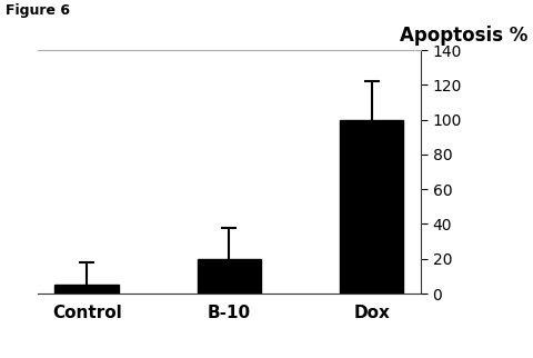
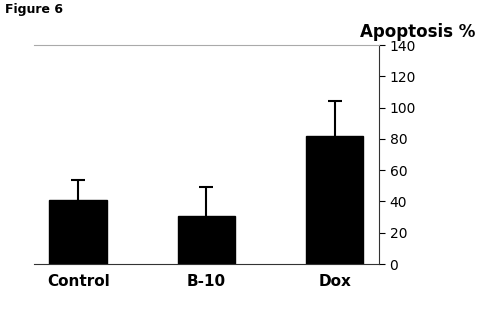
Control: 5 -> 41
B-10: 20 -> 31
Dox: 100 -> 82
